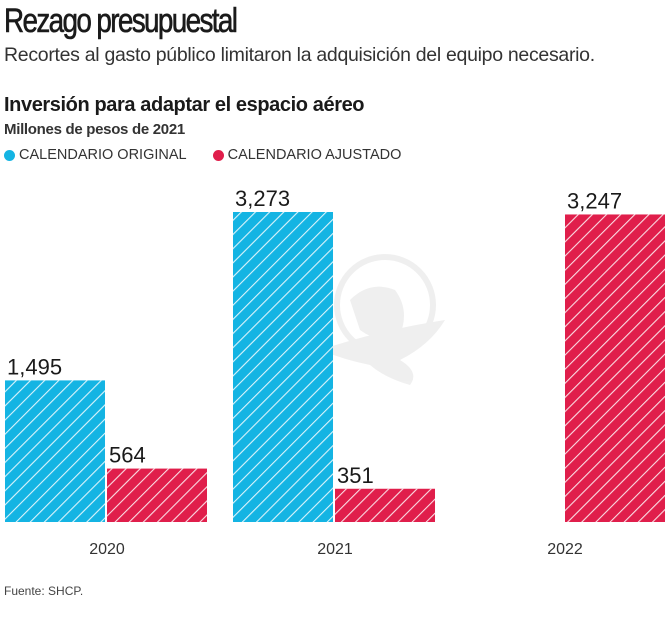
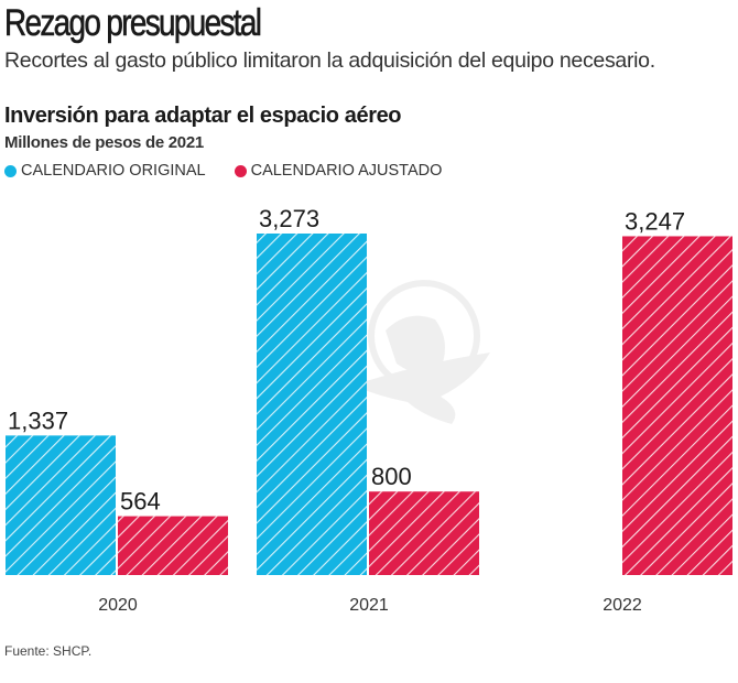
CALENDARIO ORIGINAL/2020: 1,495 -> 1,337
CALENDARIO AJUSTADO/2021: 351 -> 800
